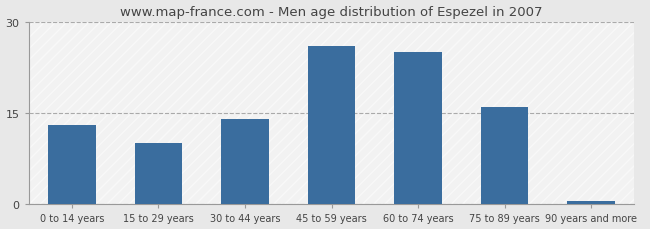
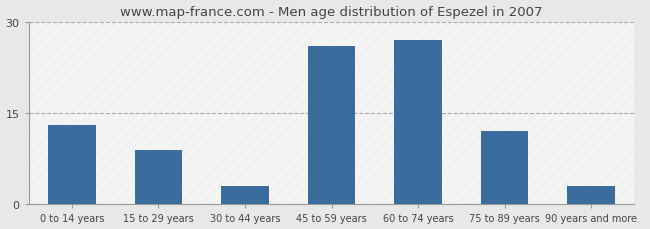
15 to 29 years: 10.0 -> 9.0
30 to 44 years: 14.0 -> 3.0
60 to 74 years: 25.0 -> 27.0
75 to 89 years: 16.0 -> 12.0
90 years and more: 0.5 -> 3.0
